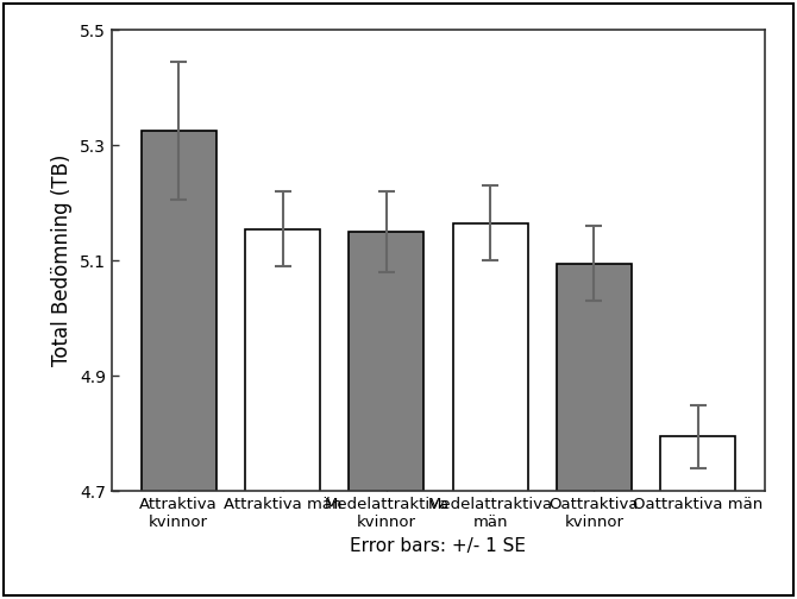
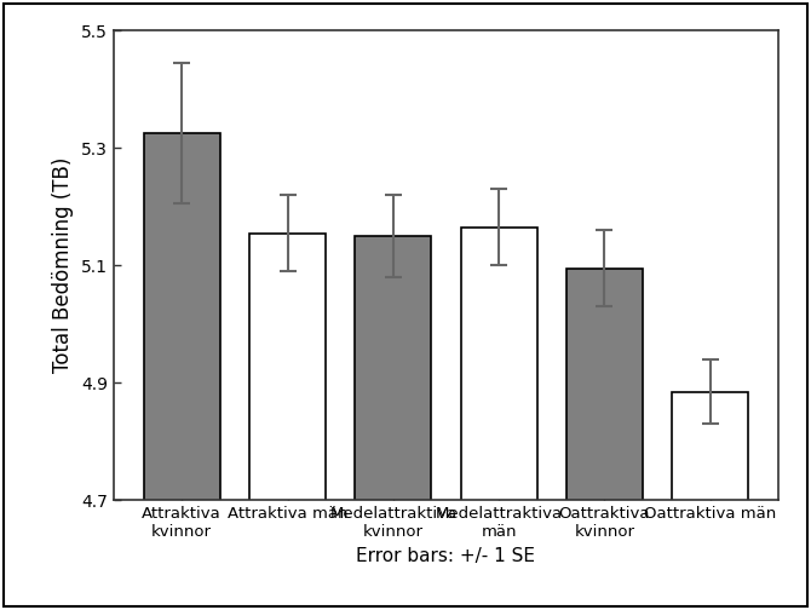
Oattraktiva män: 4.795 -> 4.885
